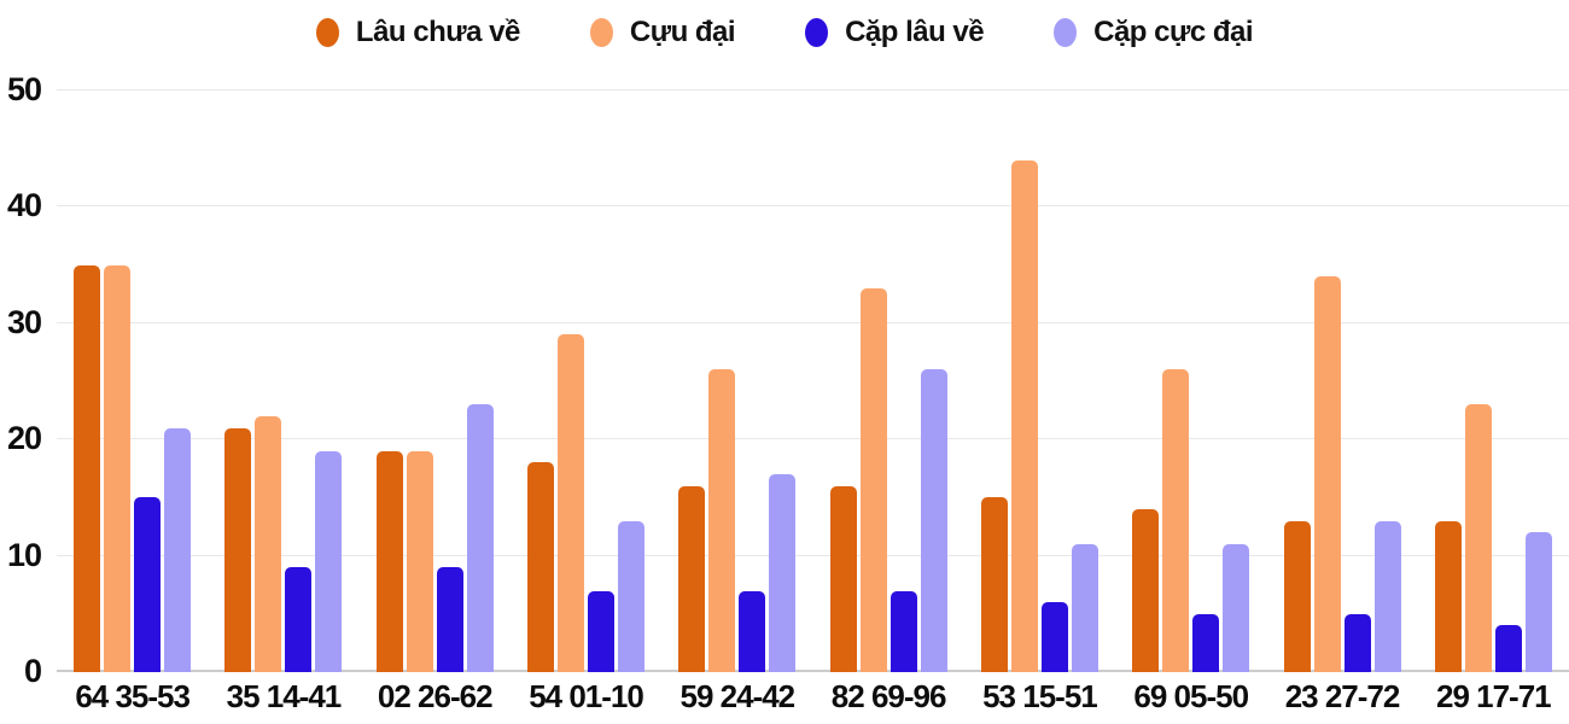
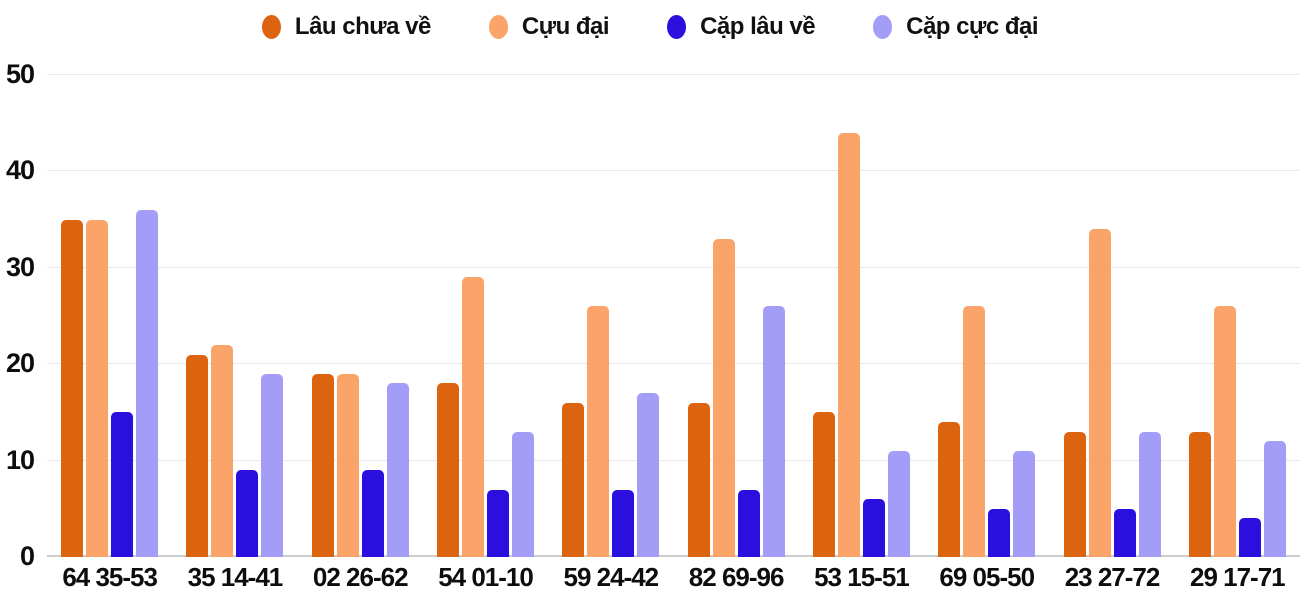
Cặp cực đại/64 35-53: 21 -> 36
Cặp cực đại/02 26-62: 23 -> 18
Cựu đại/29 17-71: 23 -> 26
